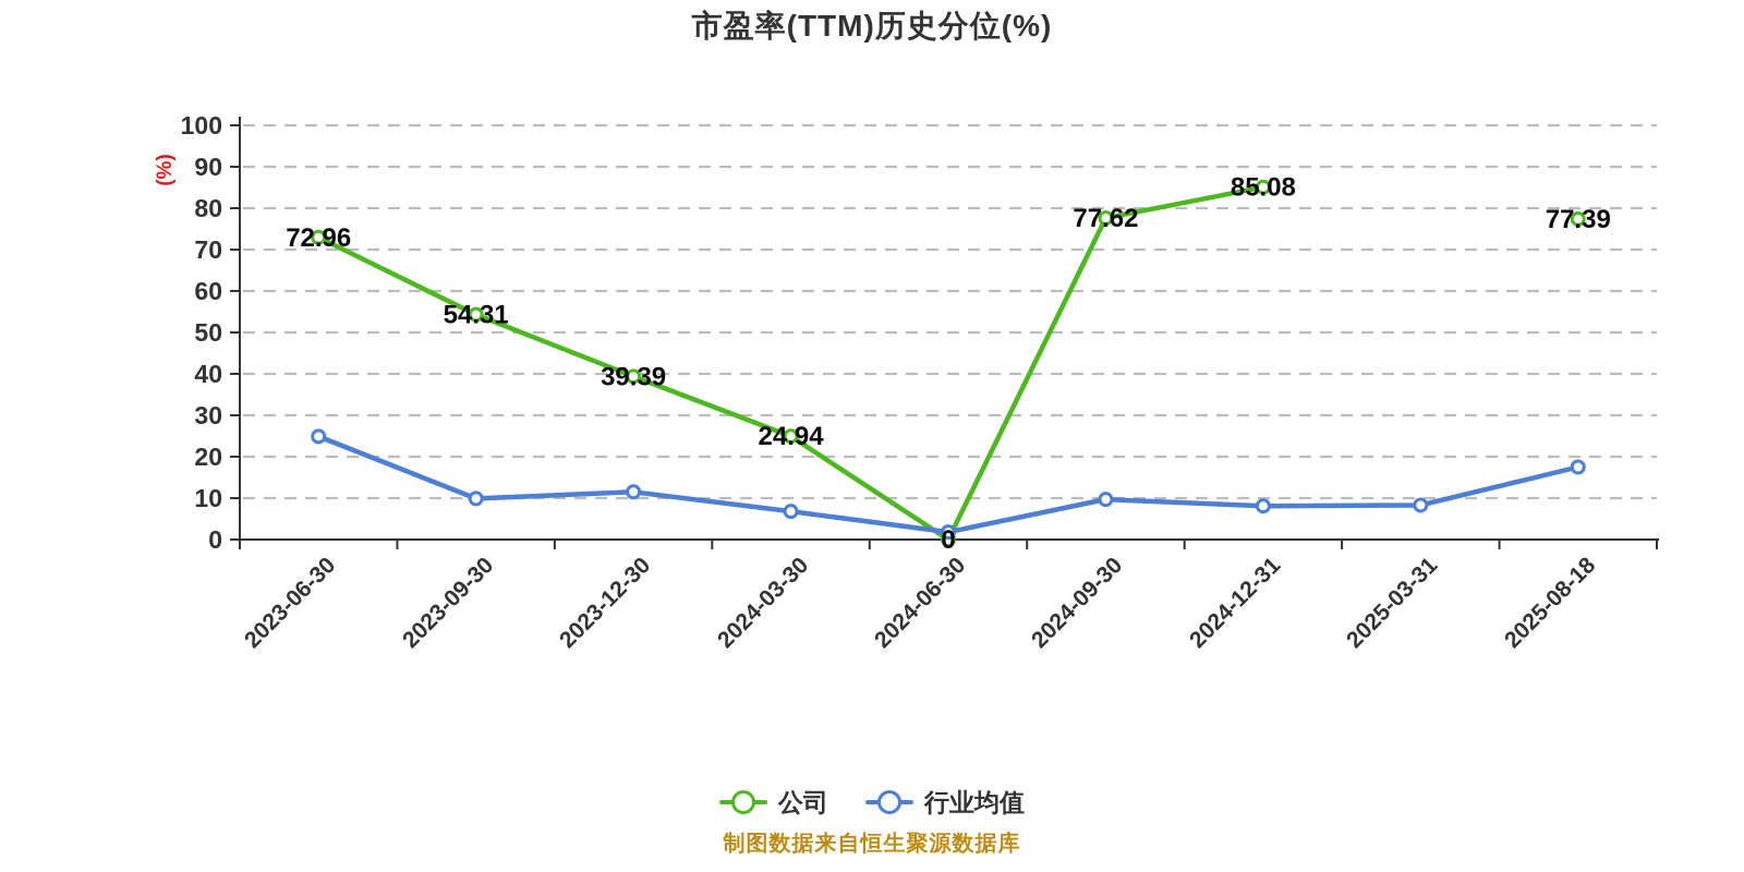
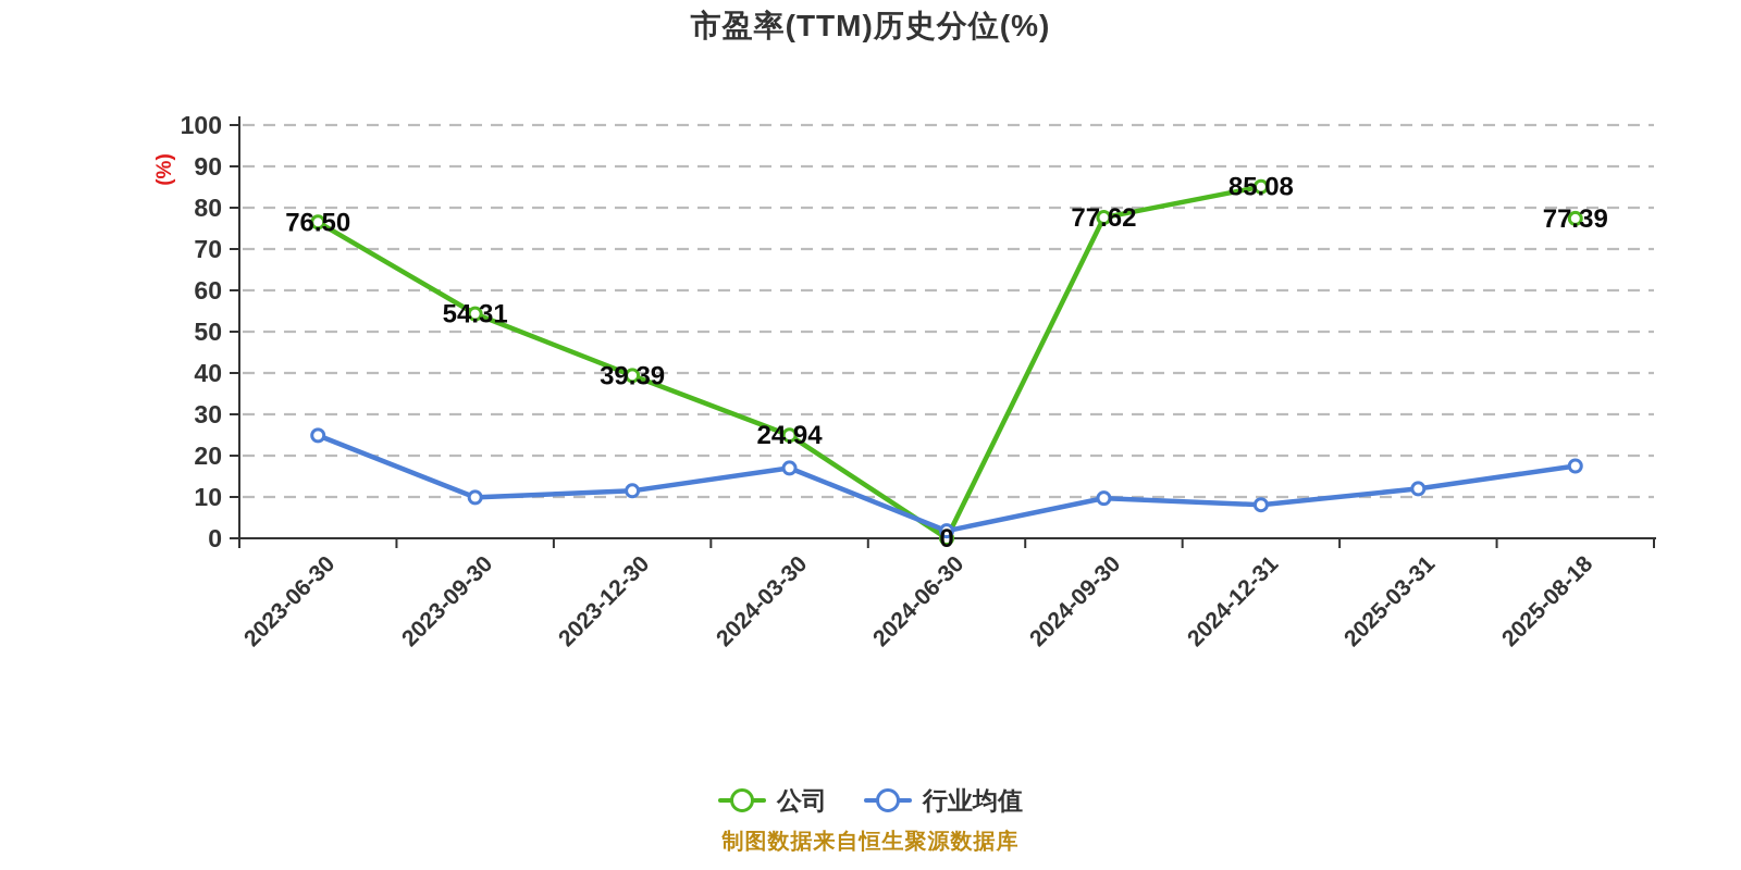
公司/2023-06-30: 72.96 -> 76.50
行业均值/2024-03-30: 7 -> 17
行业均值/2025-03-31: 8 -> 12
